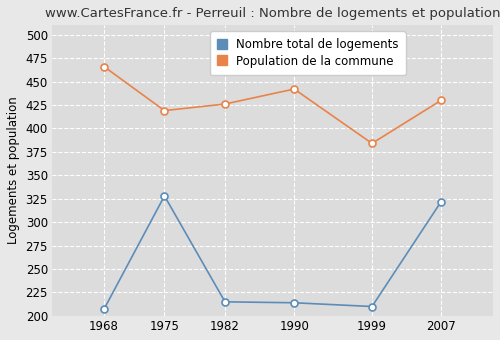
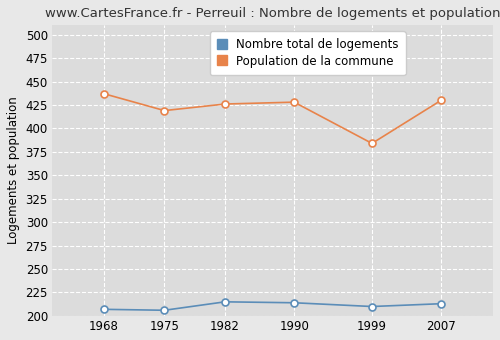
Population de la commune/1968: 466 -> 437
Nombre total de logements/1975: 328 -> 206
Population de la commune/1990: 442 -> 428
Nombre total de logements/2007: 322 -> 213
